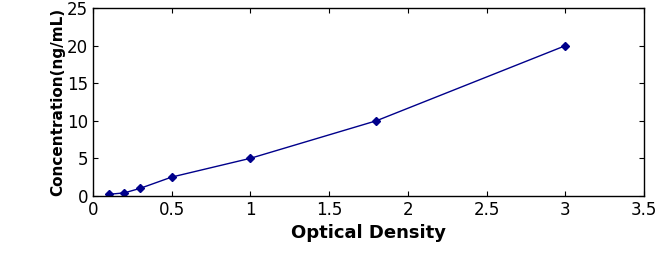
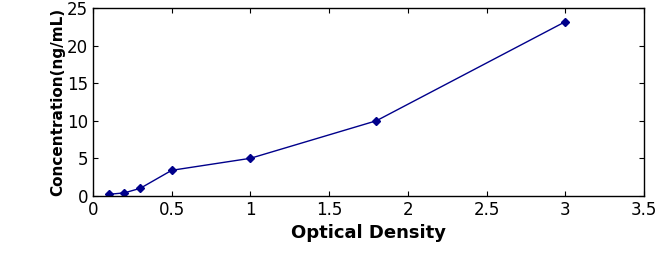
0.5: 2.5 -> 3.4
3: 20.0 -> 23.2
